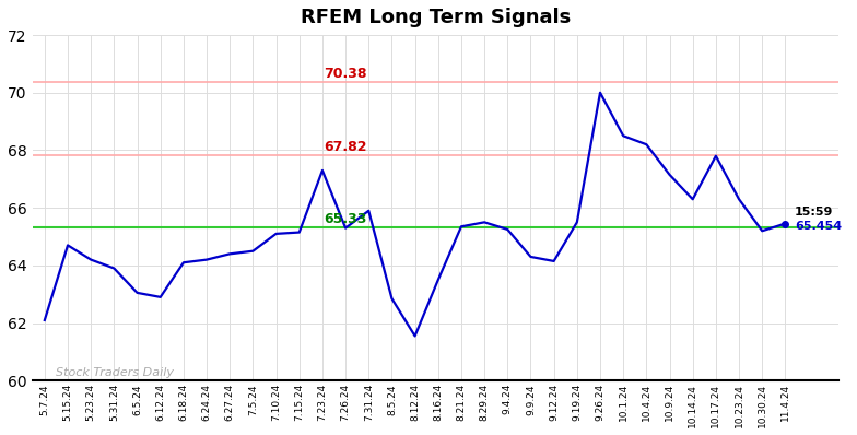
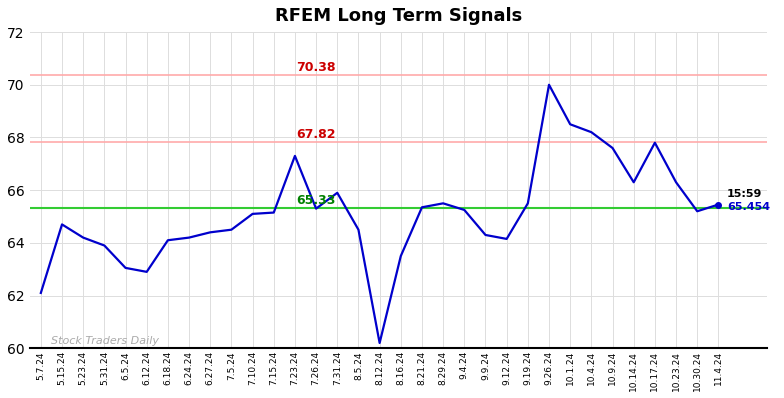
8.5.24: 62.85 -> 64.50
8.12.24: 61.55 -> 60.20
10.9.24: 67.15 -> 67.60
